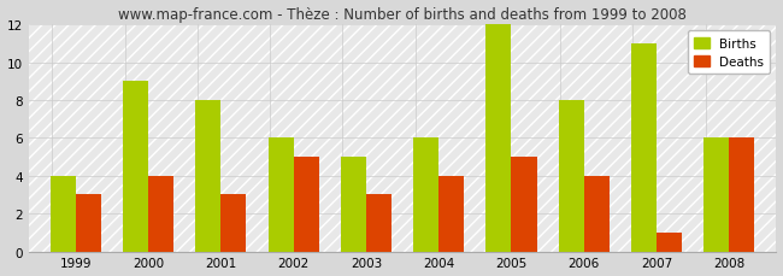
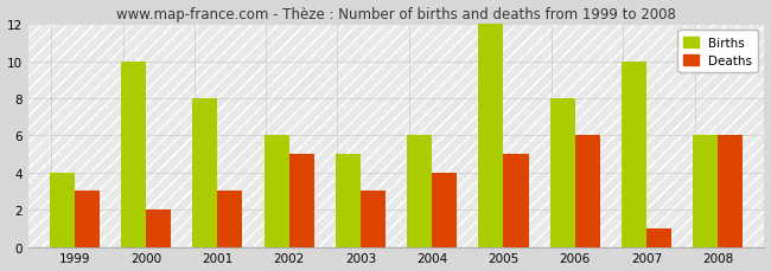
Births/2000: 9 -> 10
Deaths/2000: 4 -> 2
Deaths/2006: 4 -> 6
Births/2007: 11 -> 10
